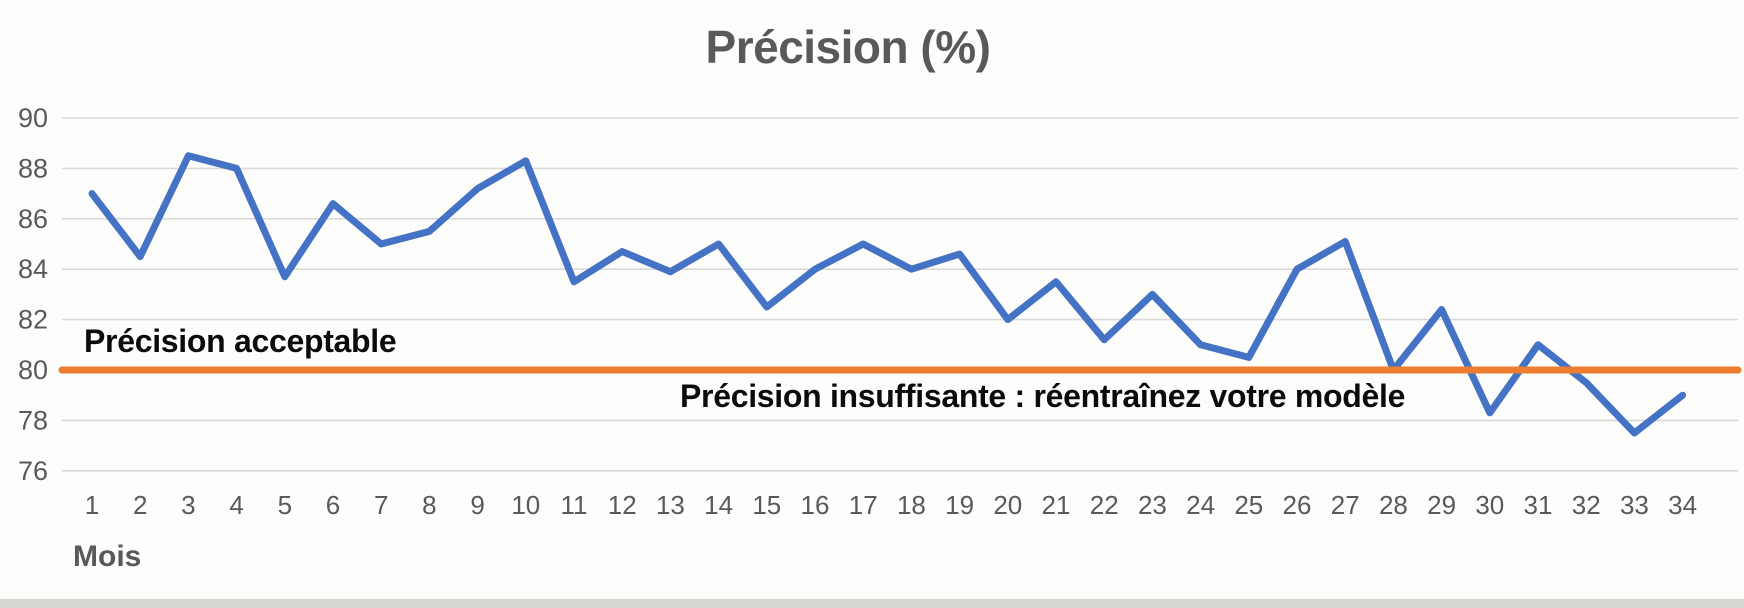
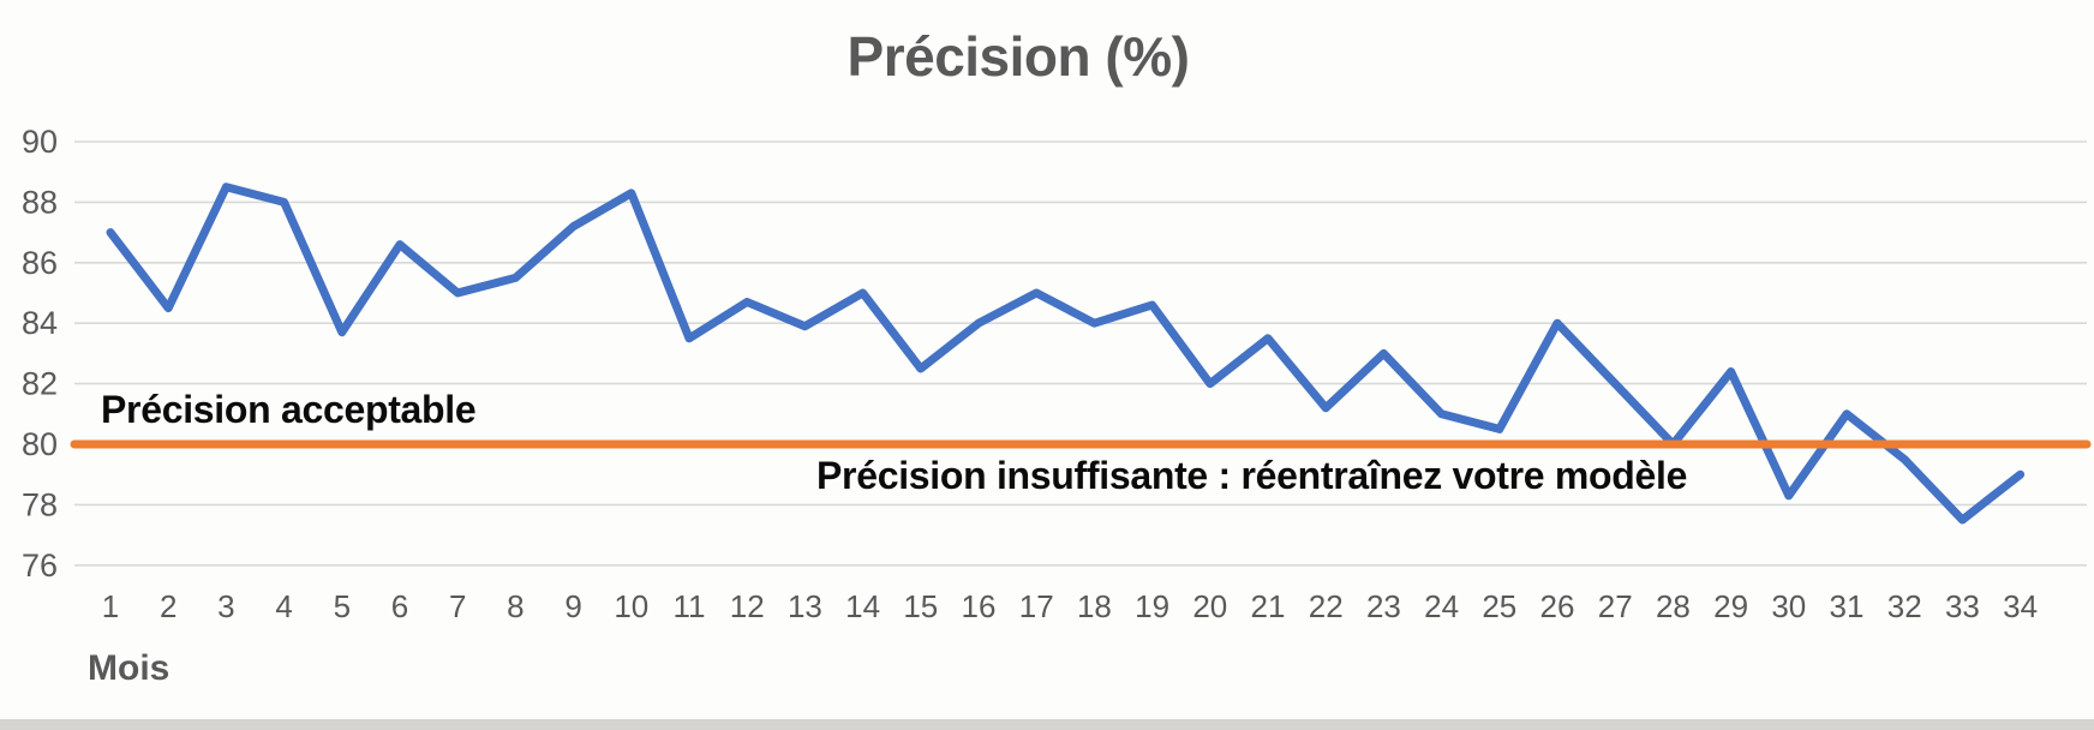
27: 85.1 -> 82.0
